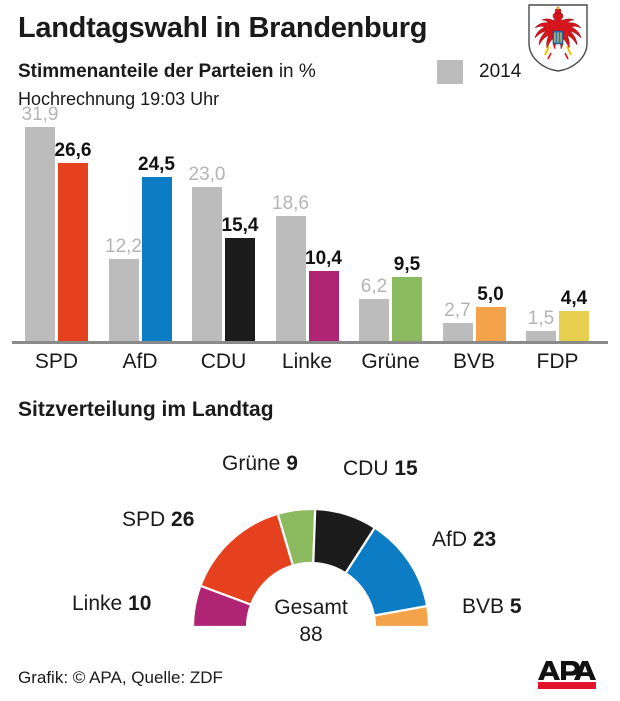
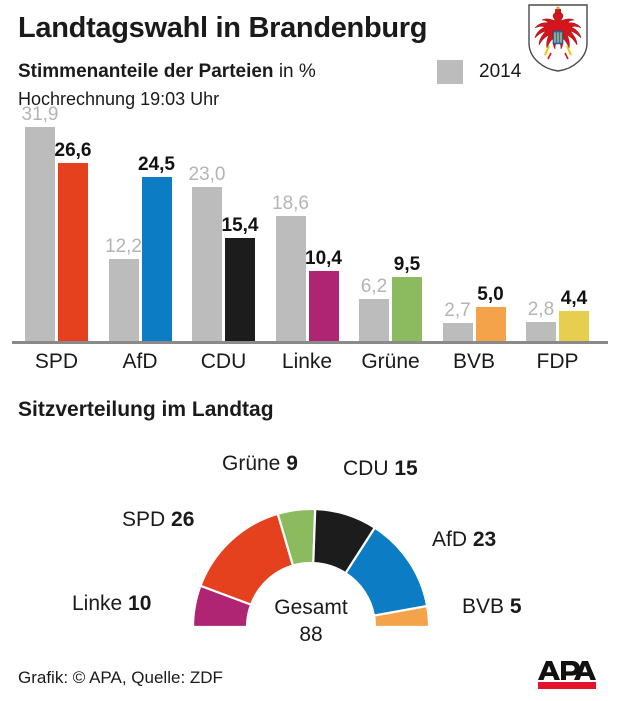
2014/FDP: 1,5 -> 2,8
